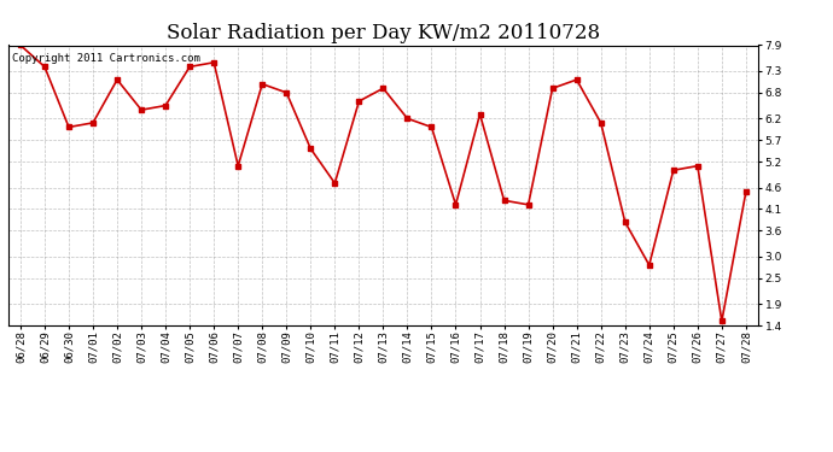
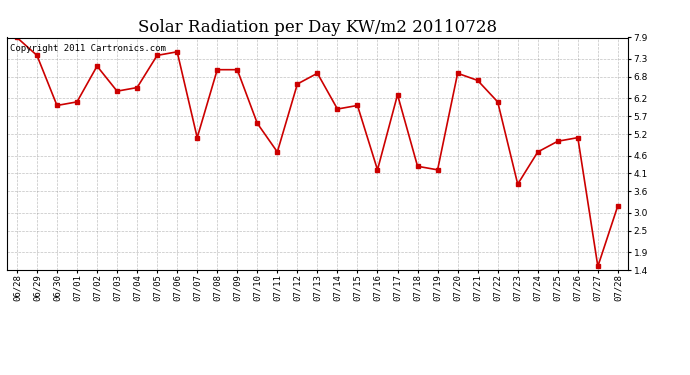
07/09: 6.8 -> 7.0
07/14: 6.2 -> 5.9
07/21: 7.1 -> 6.7
07/24: 2.8 -> 4.7
07/28: 4.5 -> 3.2
